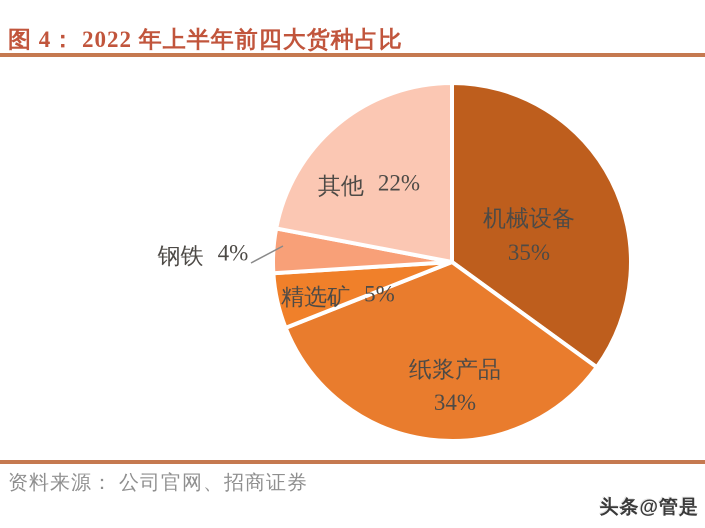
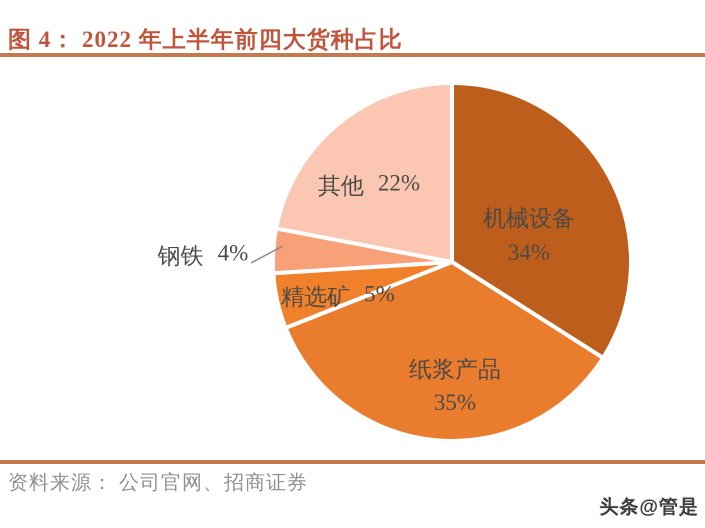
机械设备: 35% -> 34%
纸浆产品: 34% -> 35%
